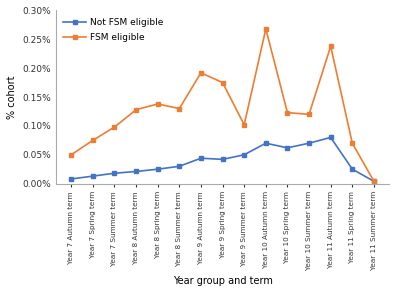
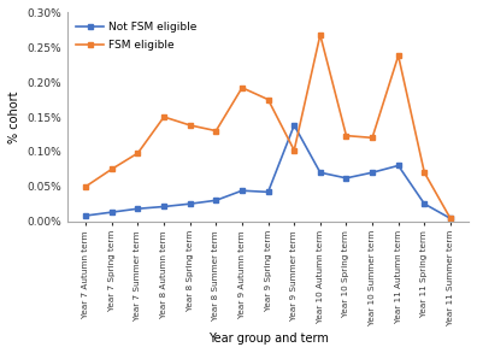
FSM eligible/Year 8 Autumn term: 0.128% -> 0.150%
Not FSM eligible/Year 9 Summer term: 0.050% -> 0.138%
